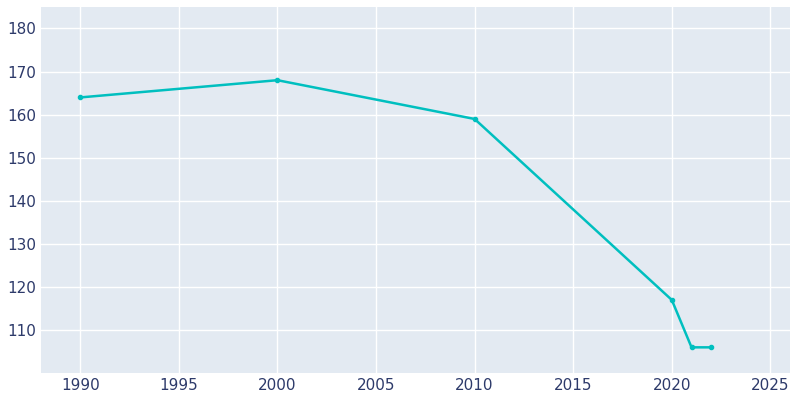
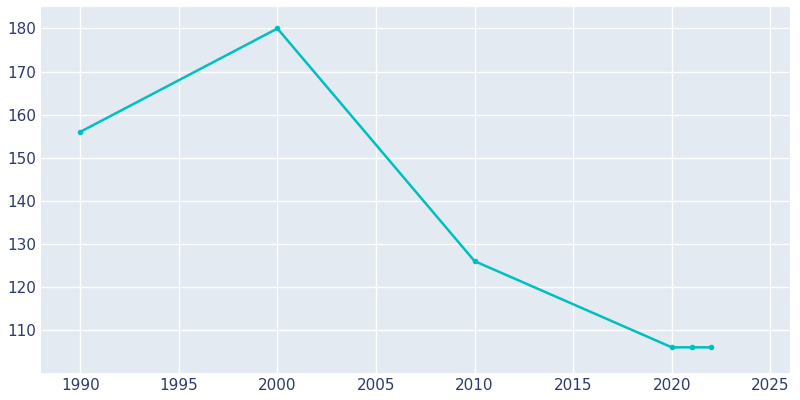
1990: 164 -> 156
2000: 168 -> 180
2010: 159 -> 126
2020: 117 -> 106
